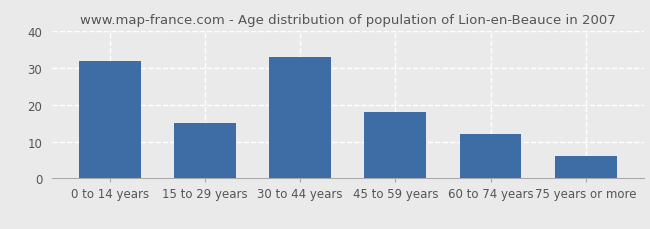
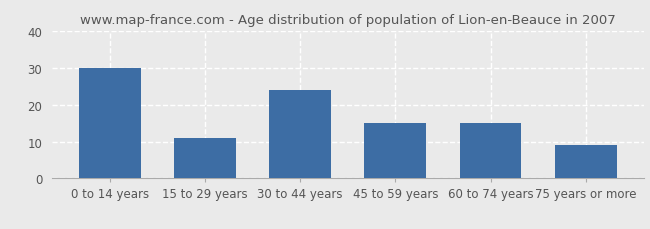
0 to 14 years: 32 -> 30
15 to 29 years: 15 -> 11
30 to 44 years: 33 -> 24
45 to 59 years: 18 -> 15
60 to 74 years: 12 -> 15
75 years or more: 6 -> 9
